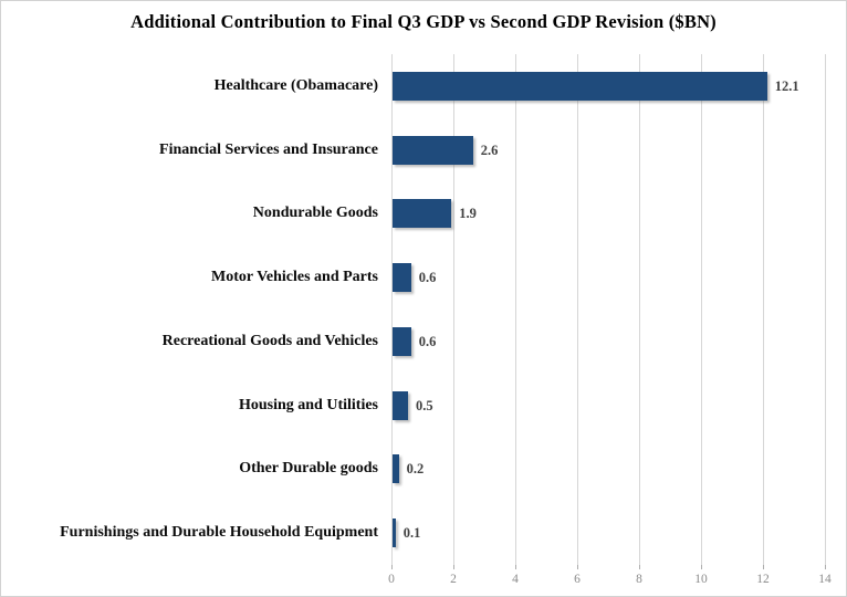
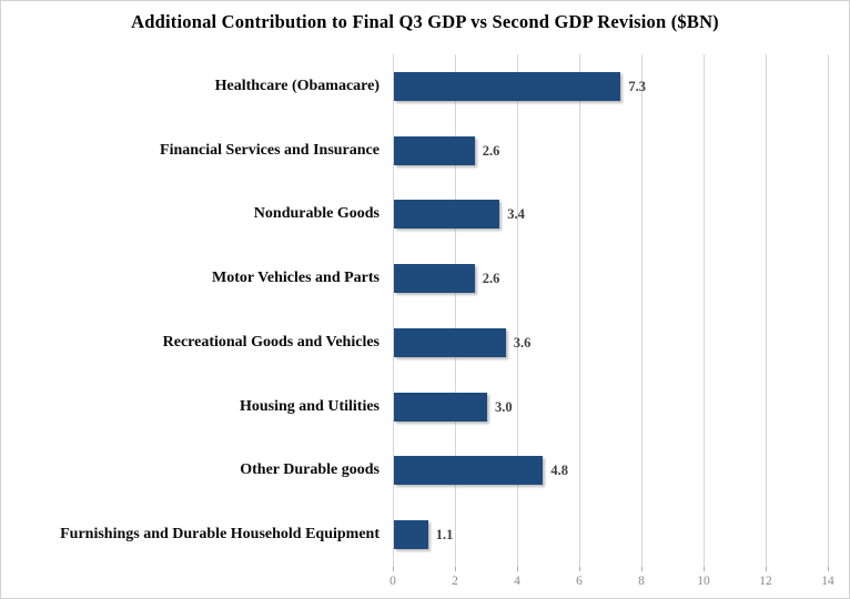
Healthcare (Obamacare): 12.1 -> 7.3
Nondurable Goods: 1.9 -> 3.4
Motor Vehicles and Parts: 0.6 -> 2.6
Recreational Goods and Vehicles: 0.6 -> 3.6
Housing and Utilities: 0.5 -> 3.0
Other Durable goods: 0.2 -> 4.8
Furnishings and Durable Household Equipment: 0.1 -> 1.1
